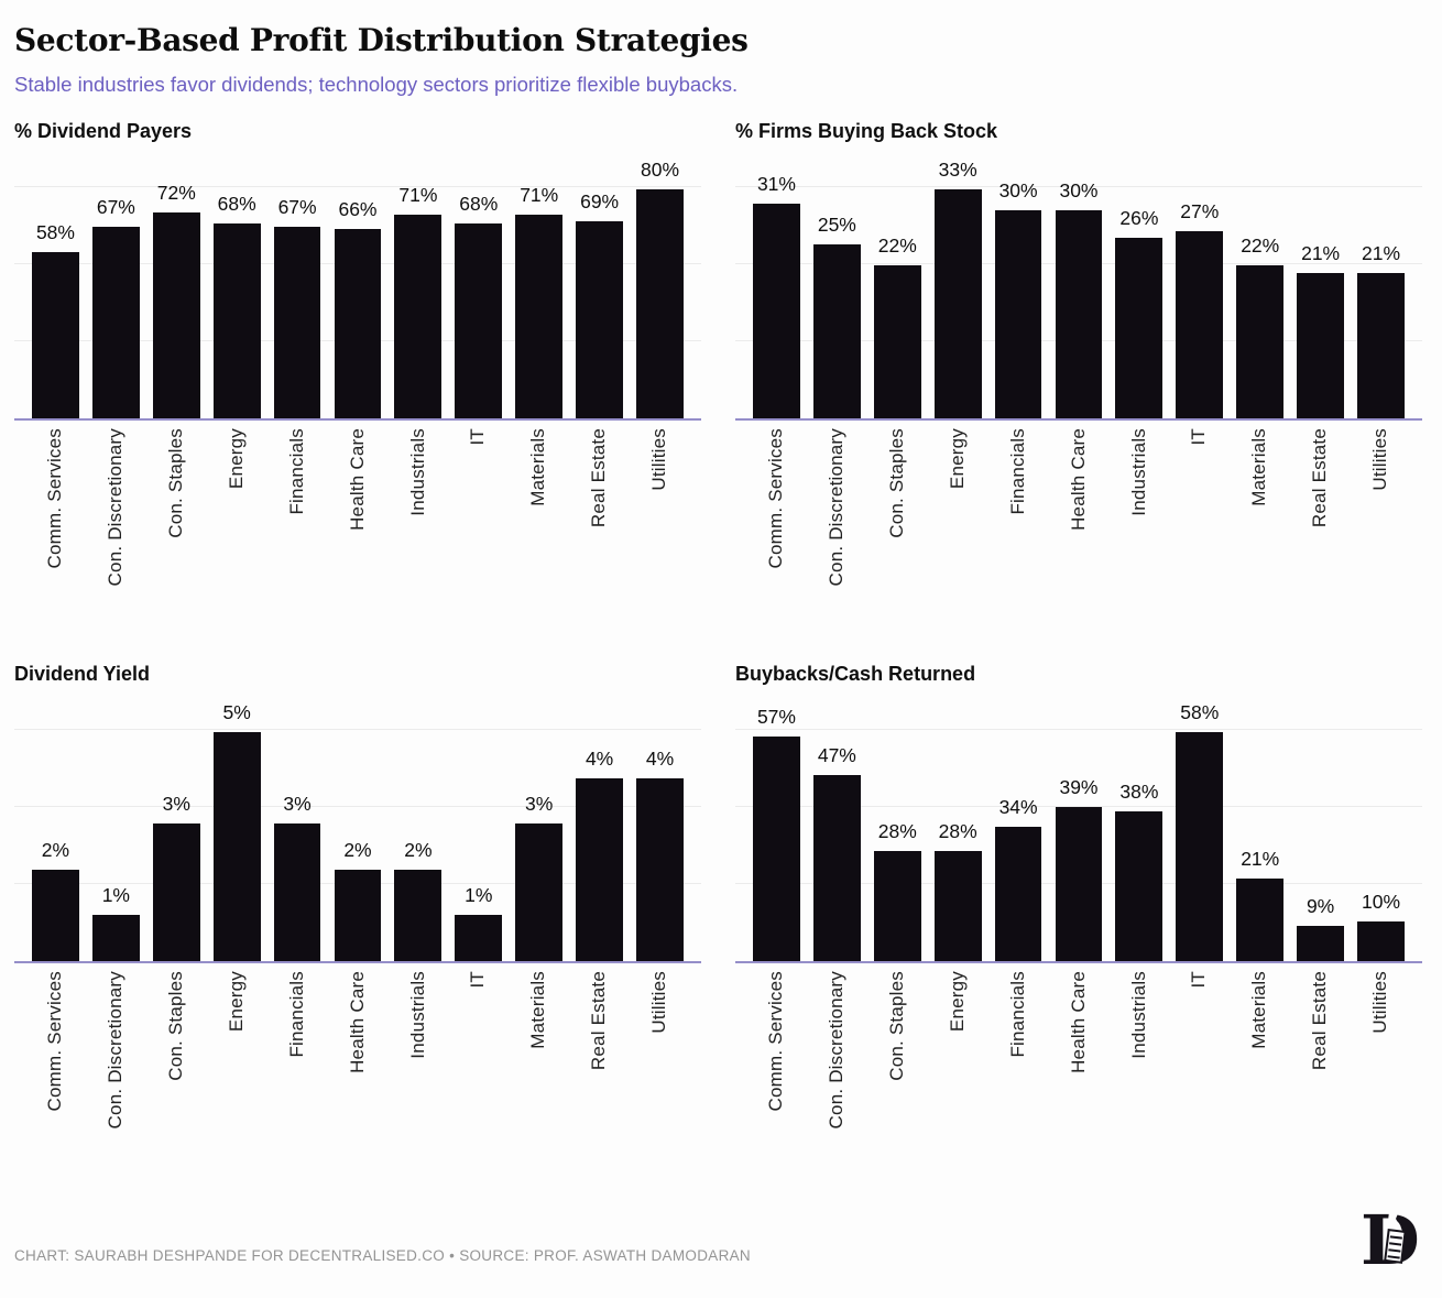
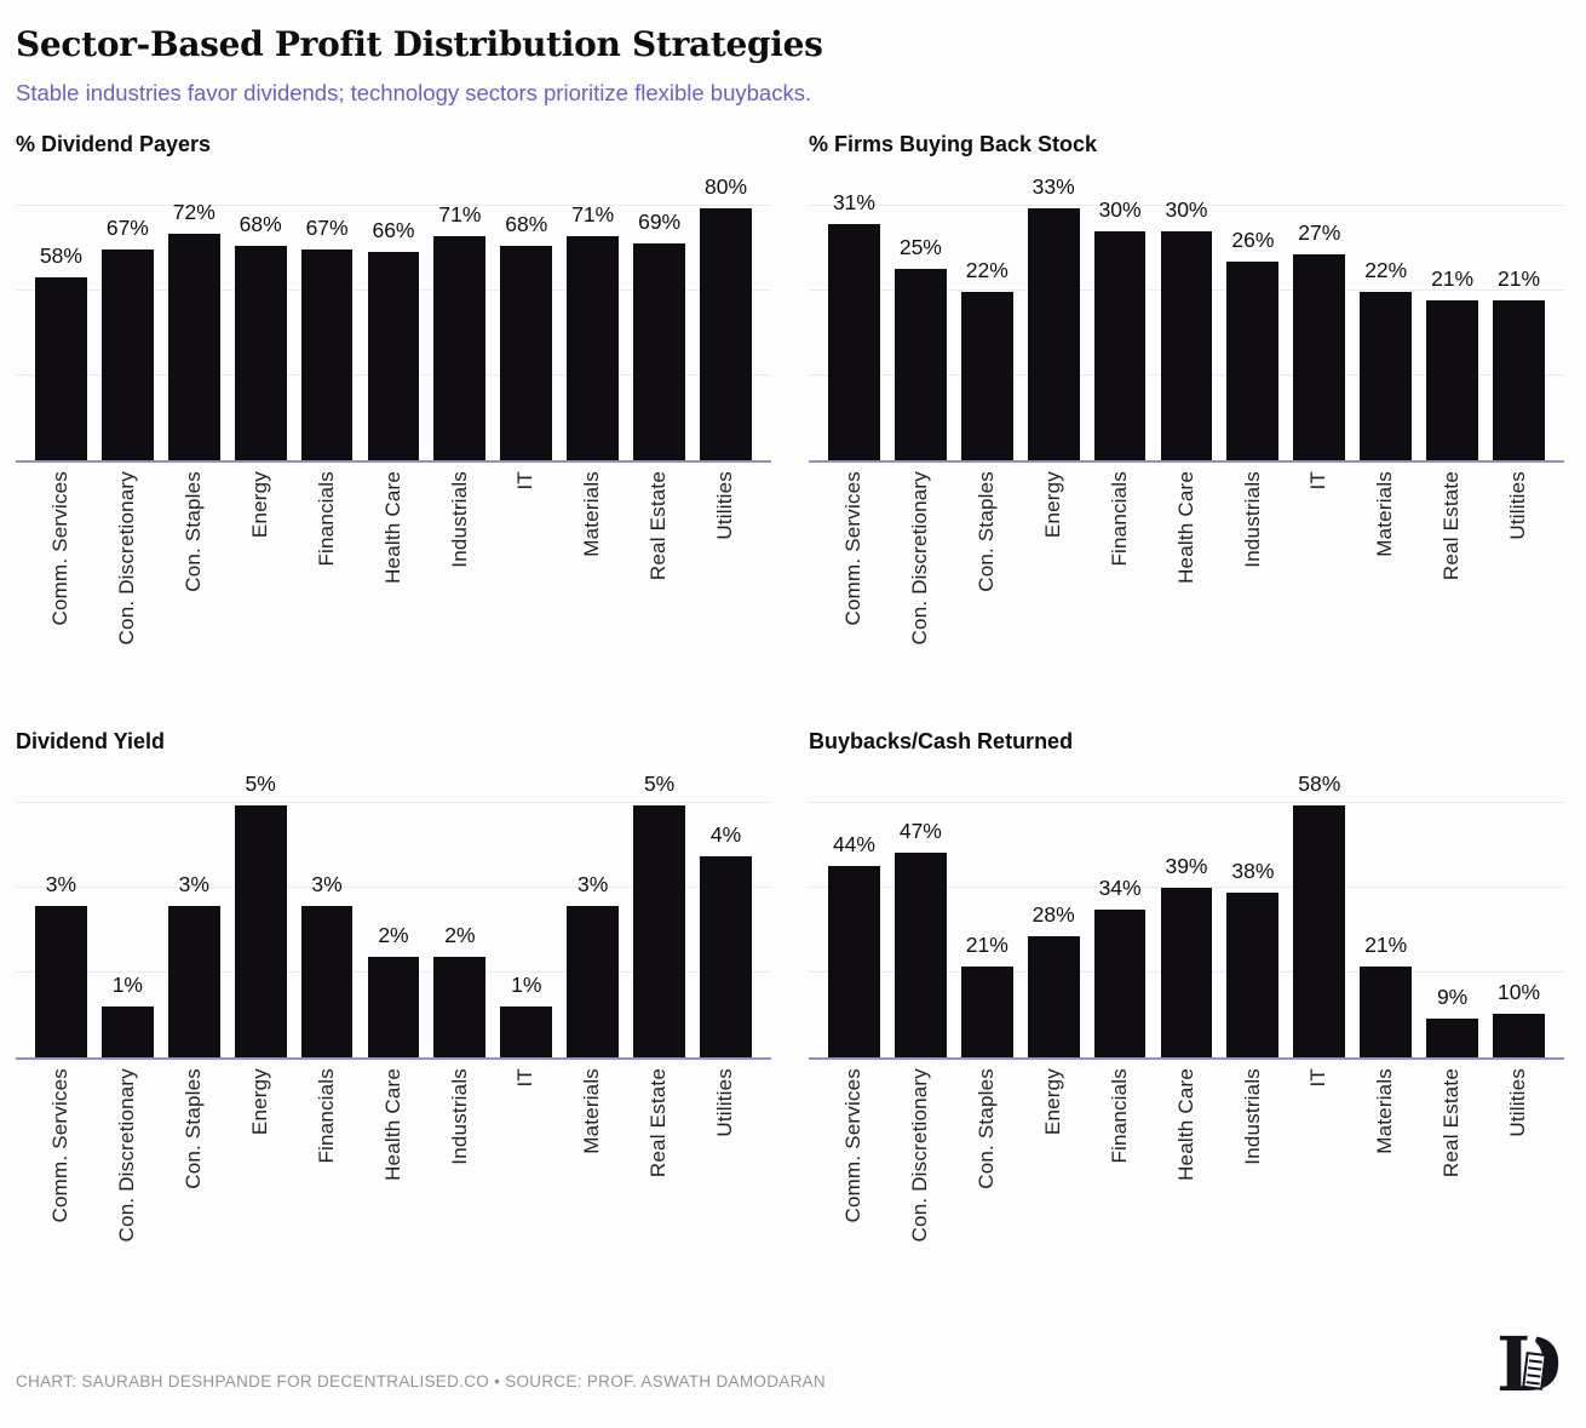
Dividend Yield/Comm. Services: 2% -> 3%
Dividend Yield/Real Estate: 4% -> 5%
Buybacks/Cash Returned/Comm. Services: 57% -> 44%
Buybacks/Cash Returned/Con. Staples: 28% -> 21%
